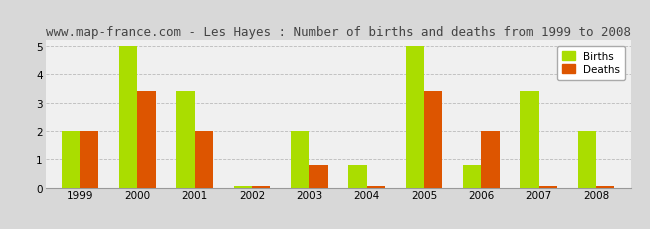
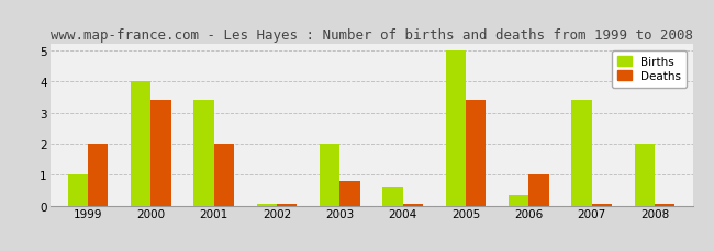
Births/1999: 2.00 -> 1.00
Births/2000: 5.00 -> 4.00
Births/2004: 0.80 -> 0.60
Births/2006: 0.80 -> 0.35
Deaths/2006: 2.00 -> 1.00
